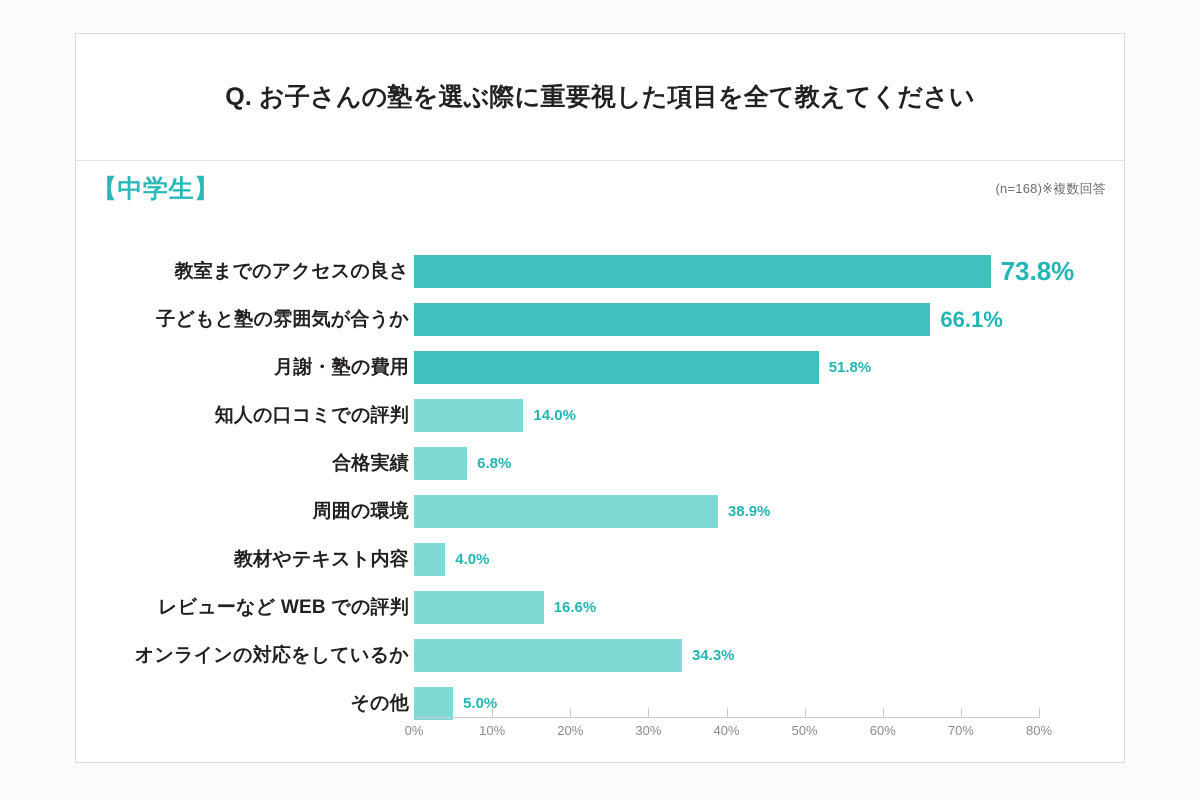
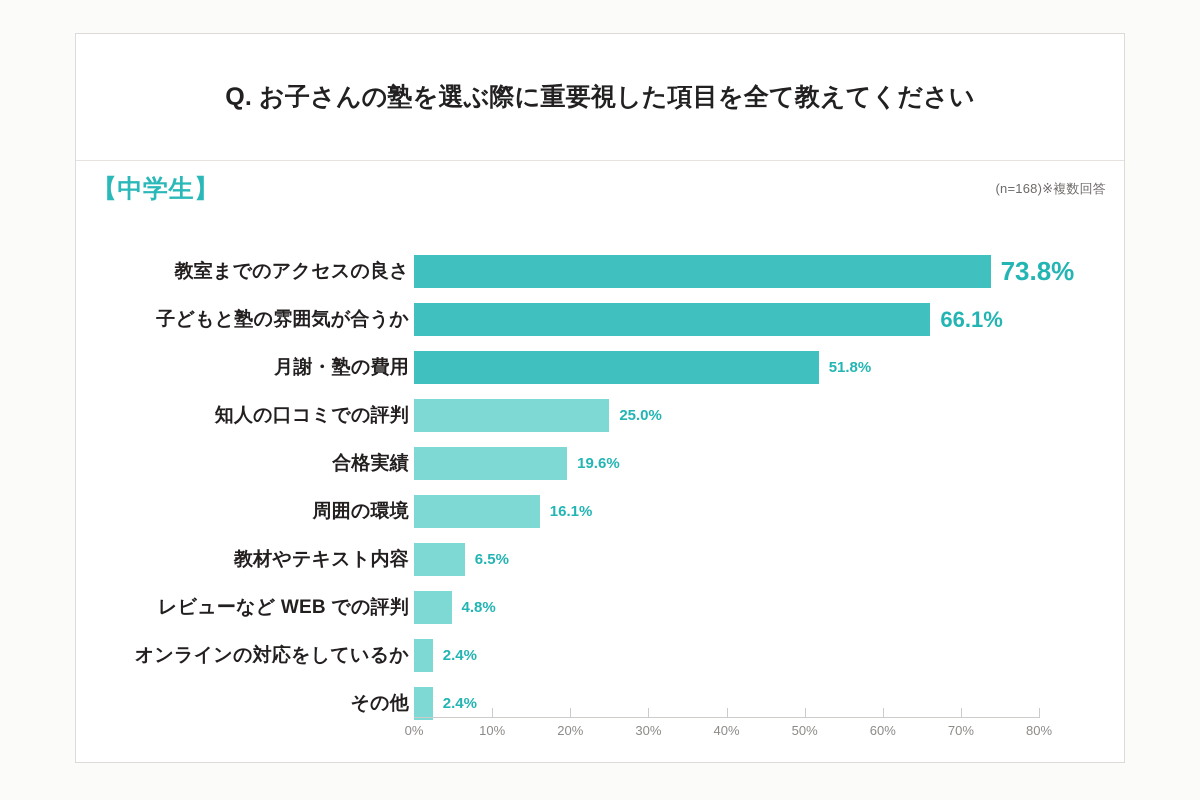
知人の口コミでの評判: 14.0% -> 25.0%
合格実績: 6.8% -> 19.6%
周囲の環境: 38.9% -> 16.1%
教材やテキスト内容: 4.0% -> 6.5%
レビューなど WEB での評判: 16.6% -> 4.8%
オンラインの対応をしているか: 34.3% -> 2.4%
その他: 5.0% -> 2.4%
